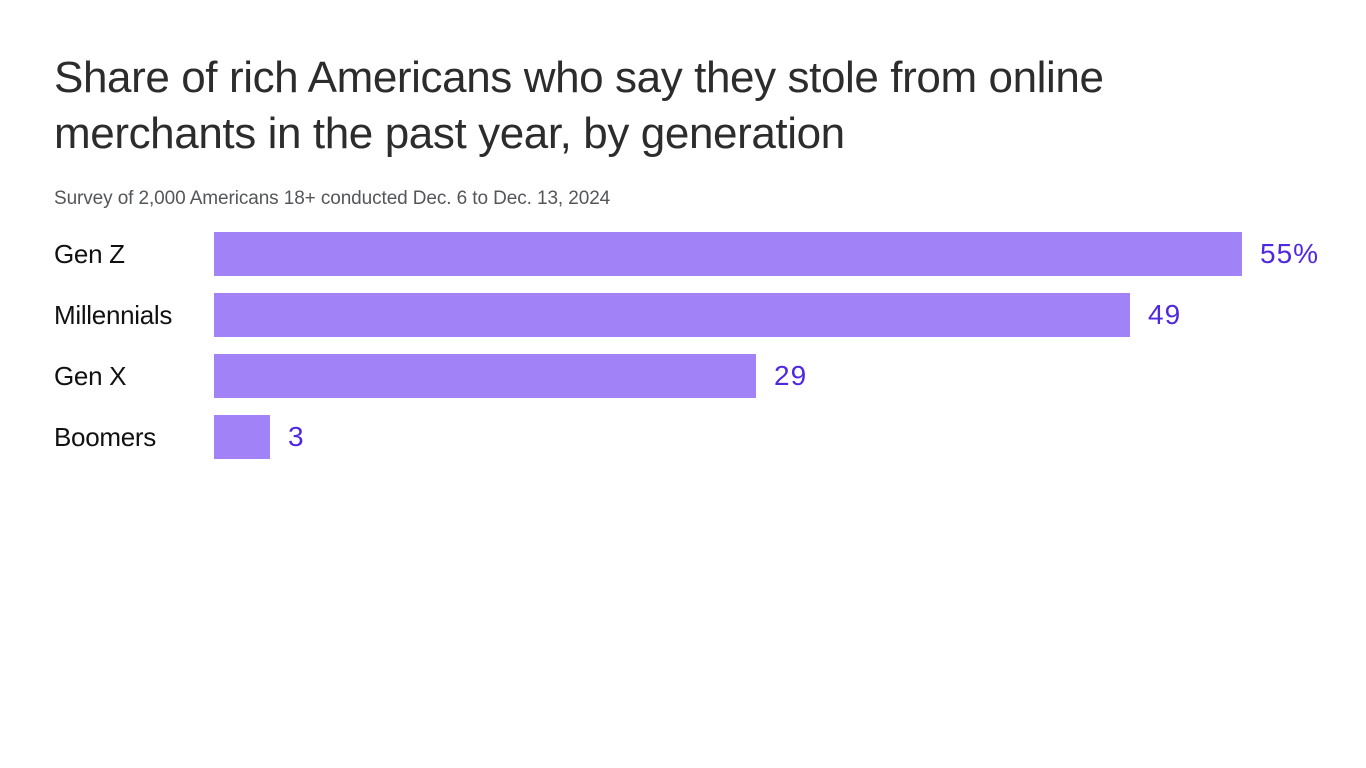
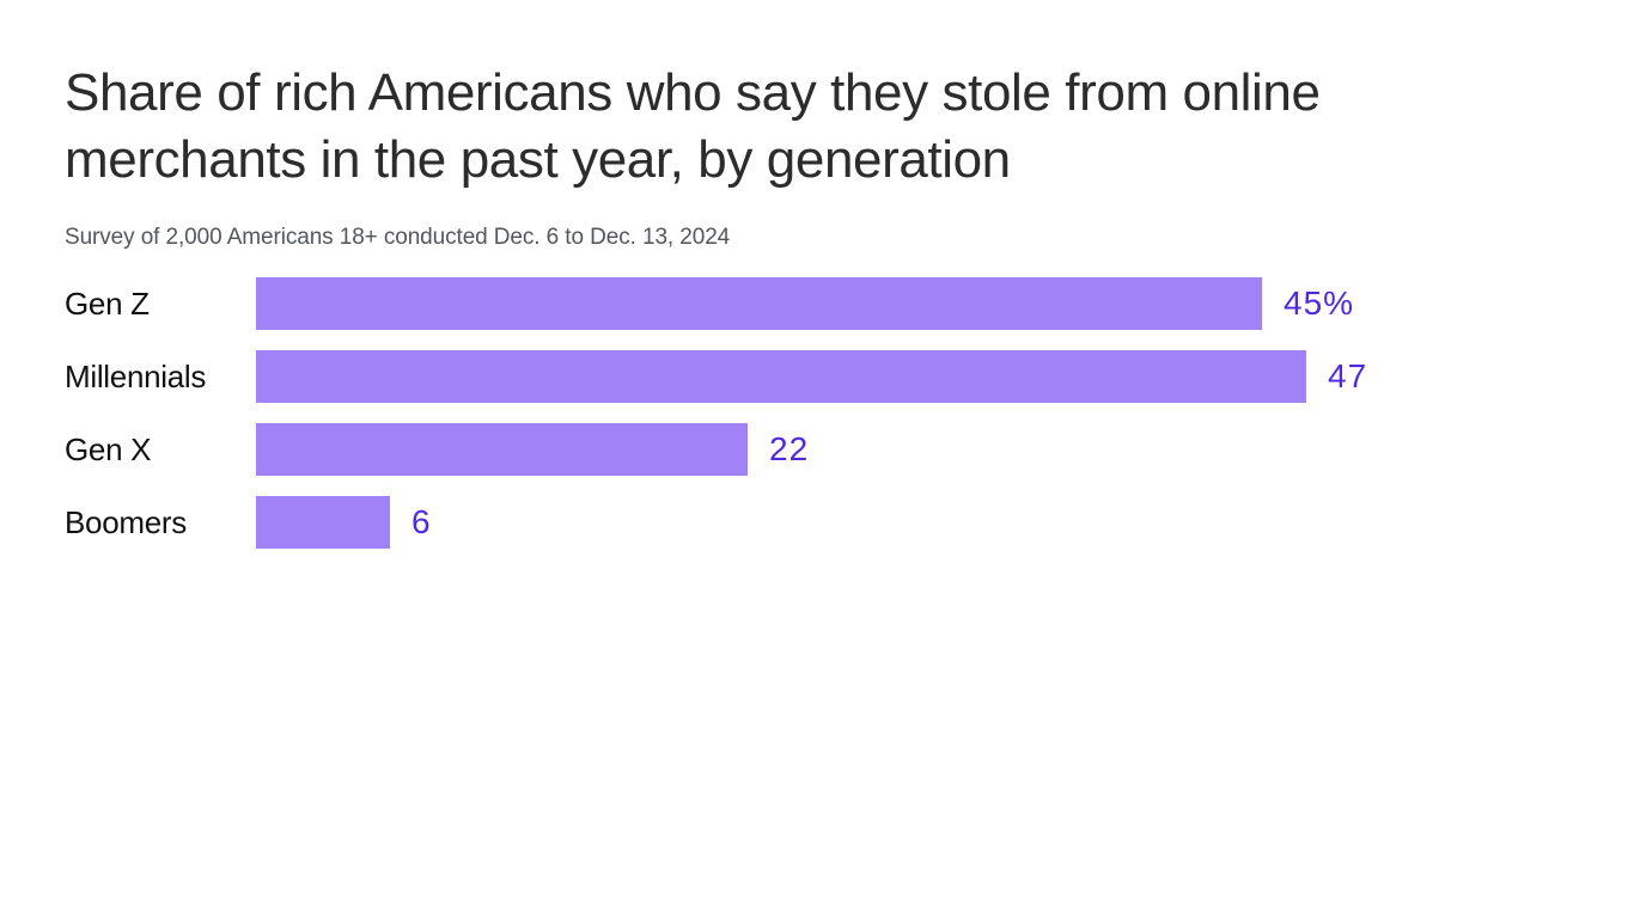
Gen Z: 55% -> 45%
Millennials: 49 -> 47
Gen X: 29 -> 22
Boomers: 3 -> 6
